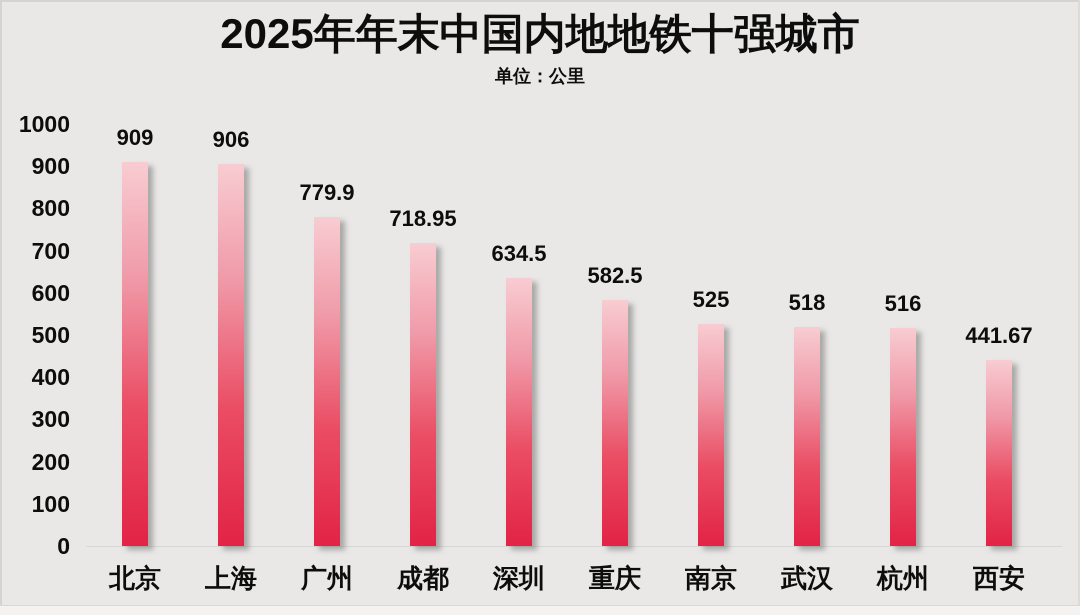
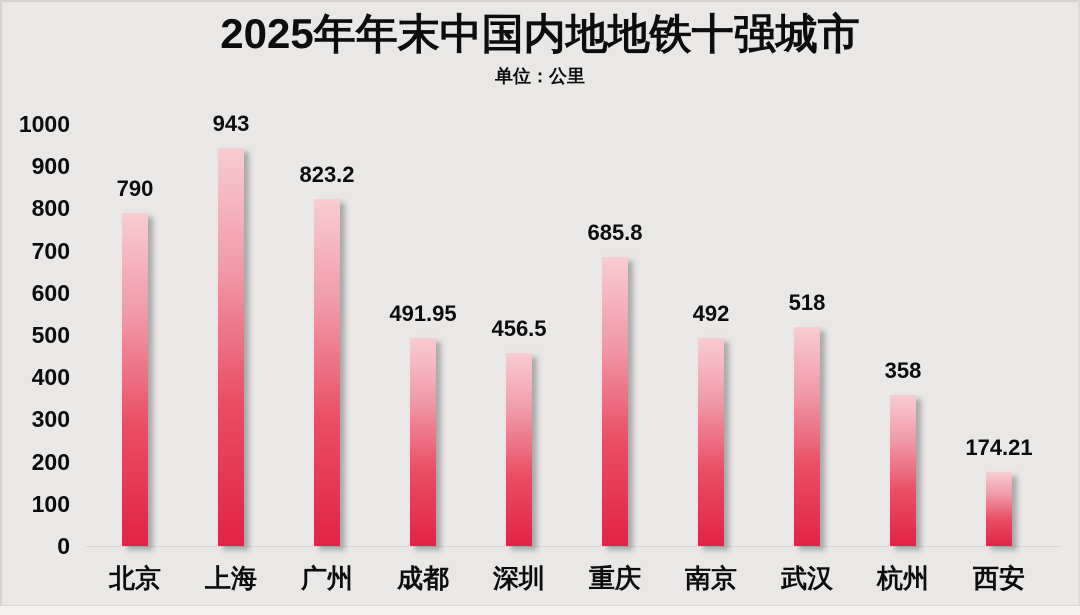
北京: 909 -> 790
上海: 906 -> 943
广州: 779.9 -> 823.2
成都: 718.95 -> 491.95
深圳: 634.5 -> 456.5
重庆: 582.5 -> 685.8
南京: 525 -> 492
杭州: 516 -> 358
西安: 441.67 -> 174.21
